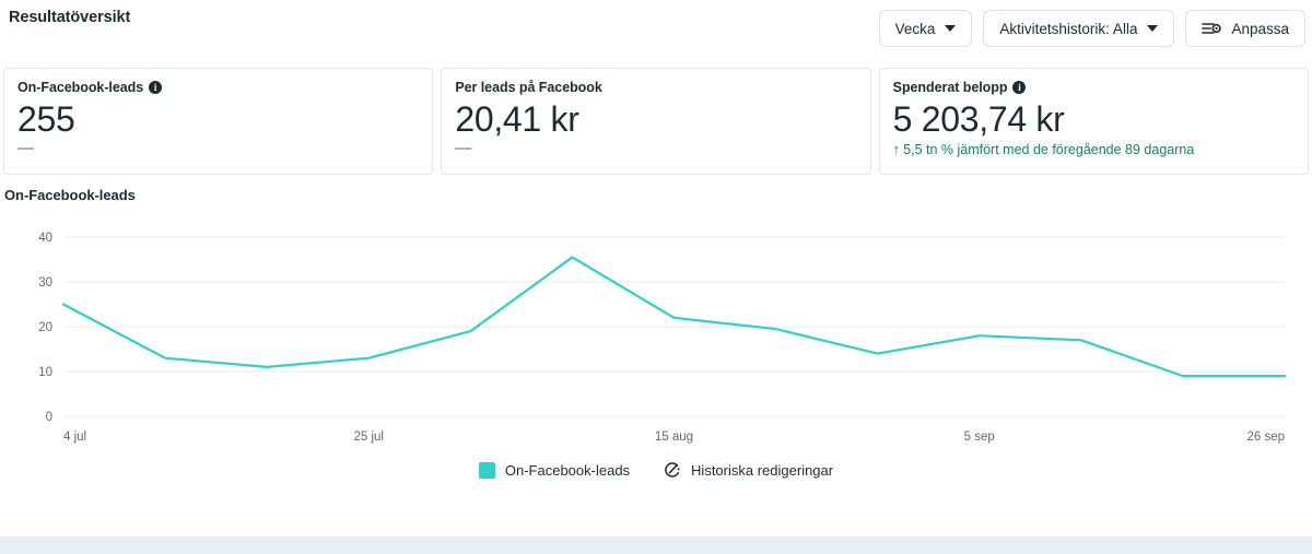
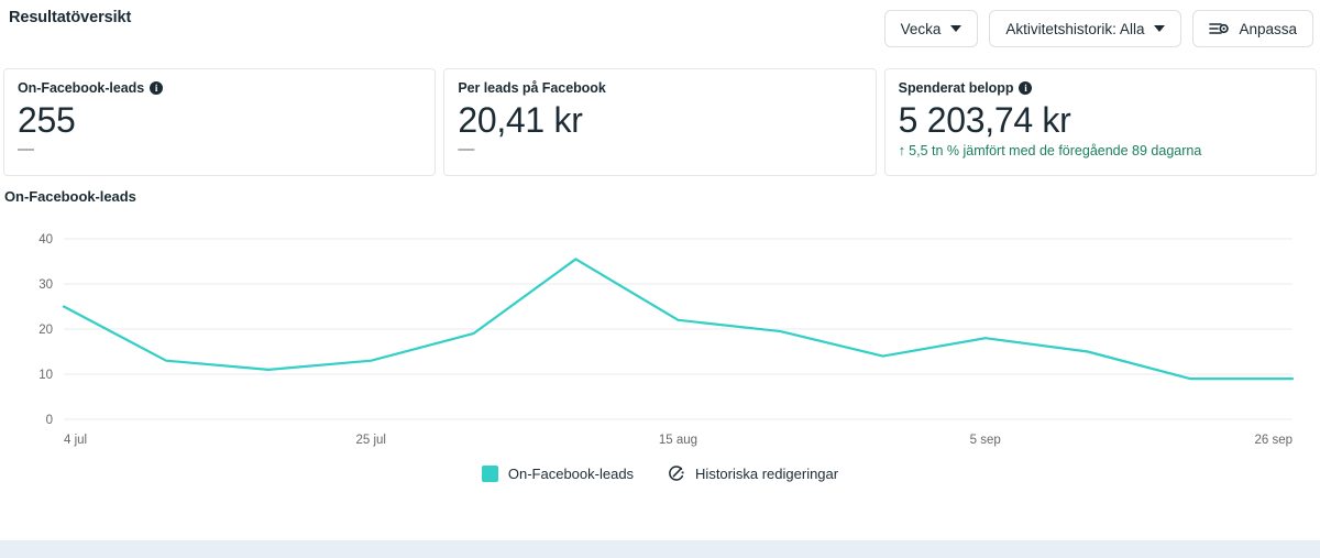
10: 17 -> 15
